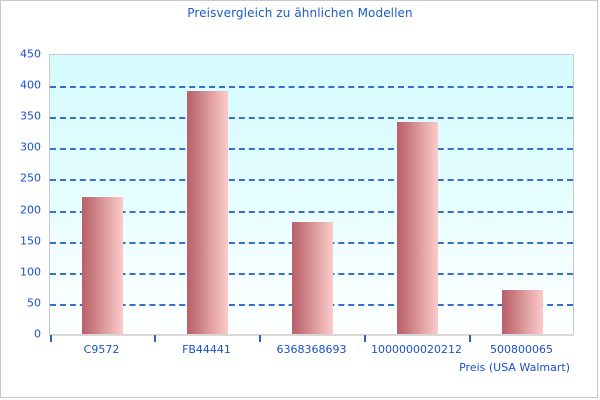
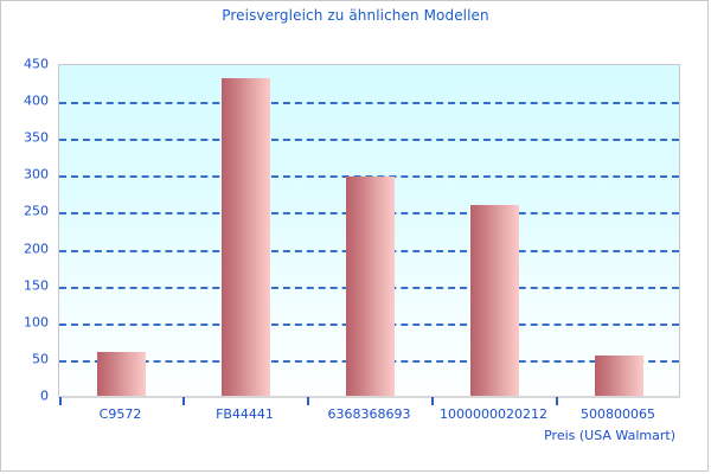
C9572: 220 -> 60
FB44441: 390 -> 430
6368368693: 180 -> 300
1000000020212: 340 -> 260
500800065: 70 -> 50
